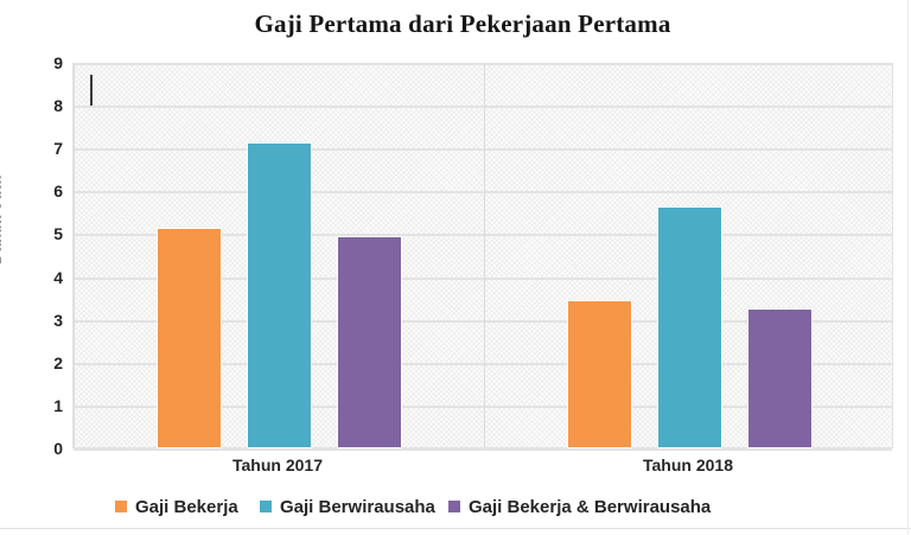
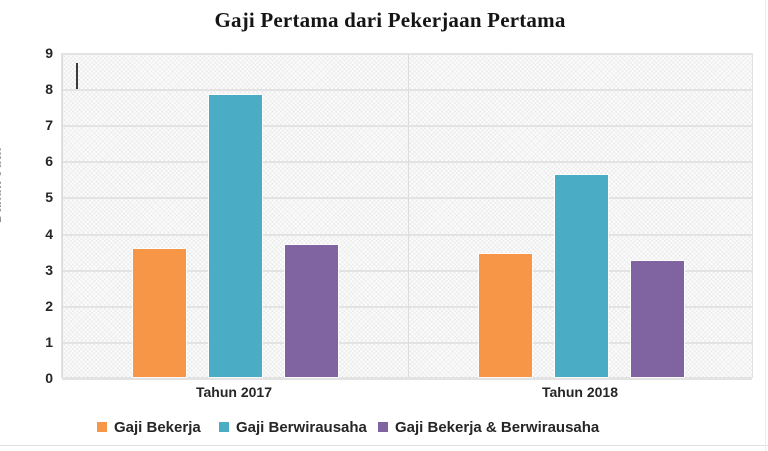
Gaji Bekerja/Tahun 2017: 5.1 -> 3.5
Gaji Berwirausaha/Tahun 2017: 7.1 -> 7.8
Gaji Bekerja & Berwirausaha/Tahun 2017: 4.9 -> 3.6
